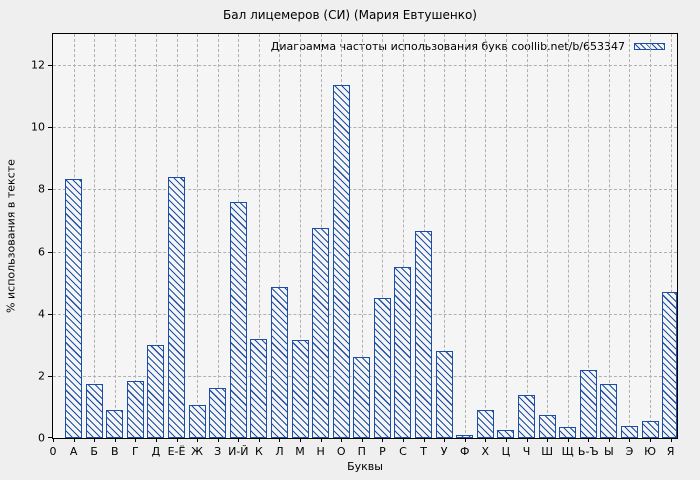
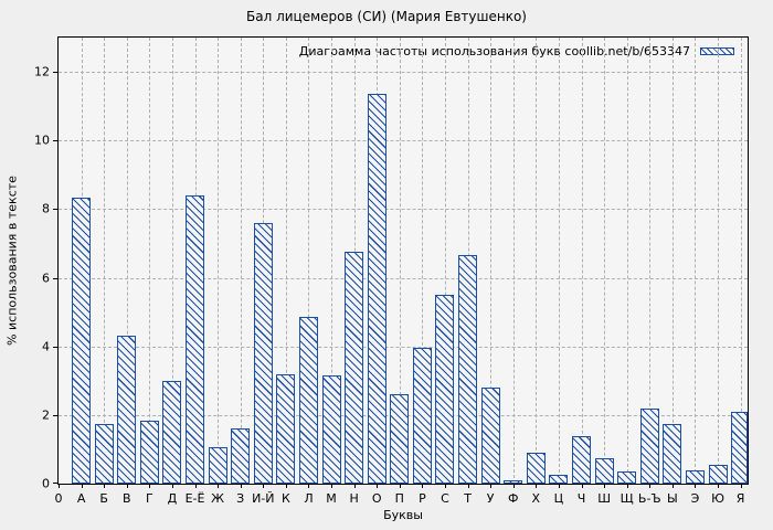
В: 0.9 -> 4.3
Р: 4.5 -> 4.0
Я: 4.7 -> 2.1
